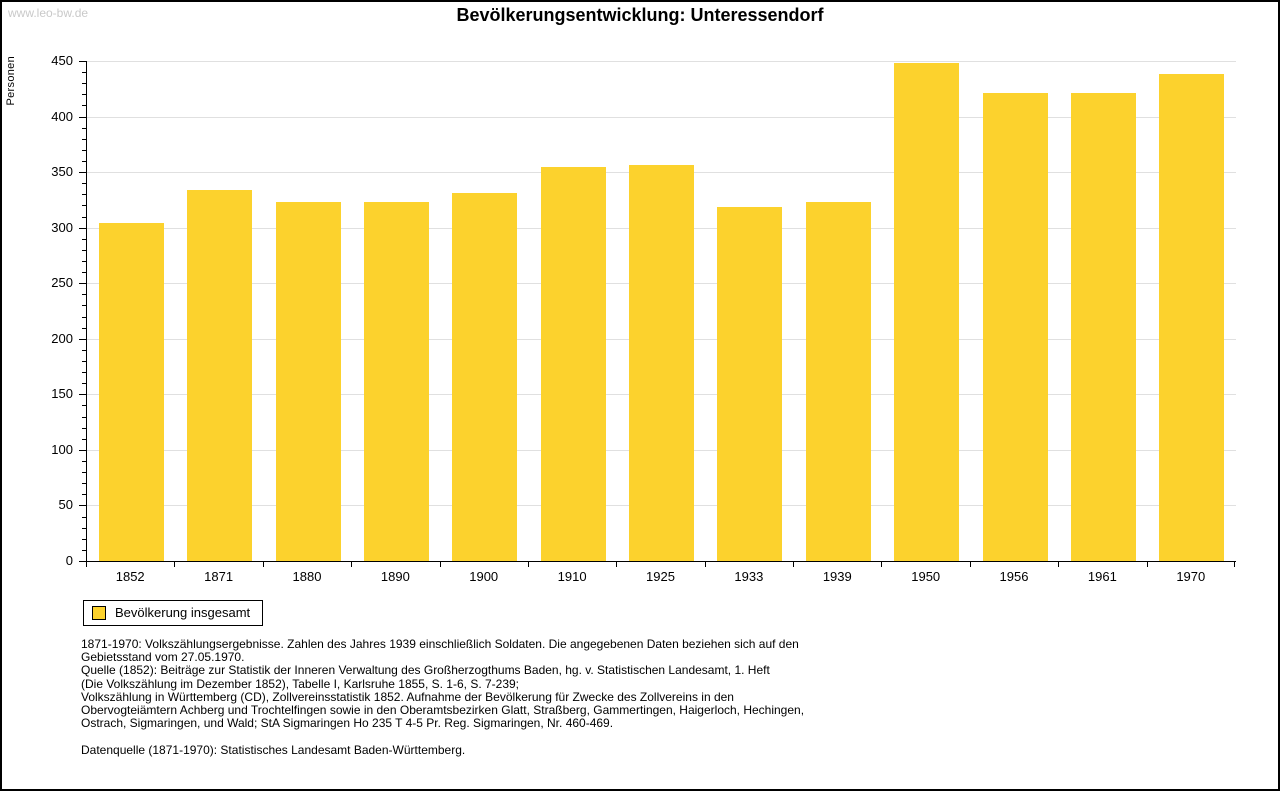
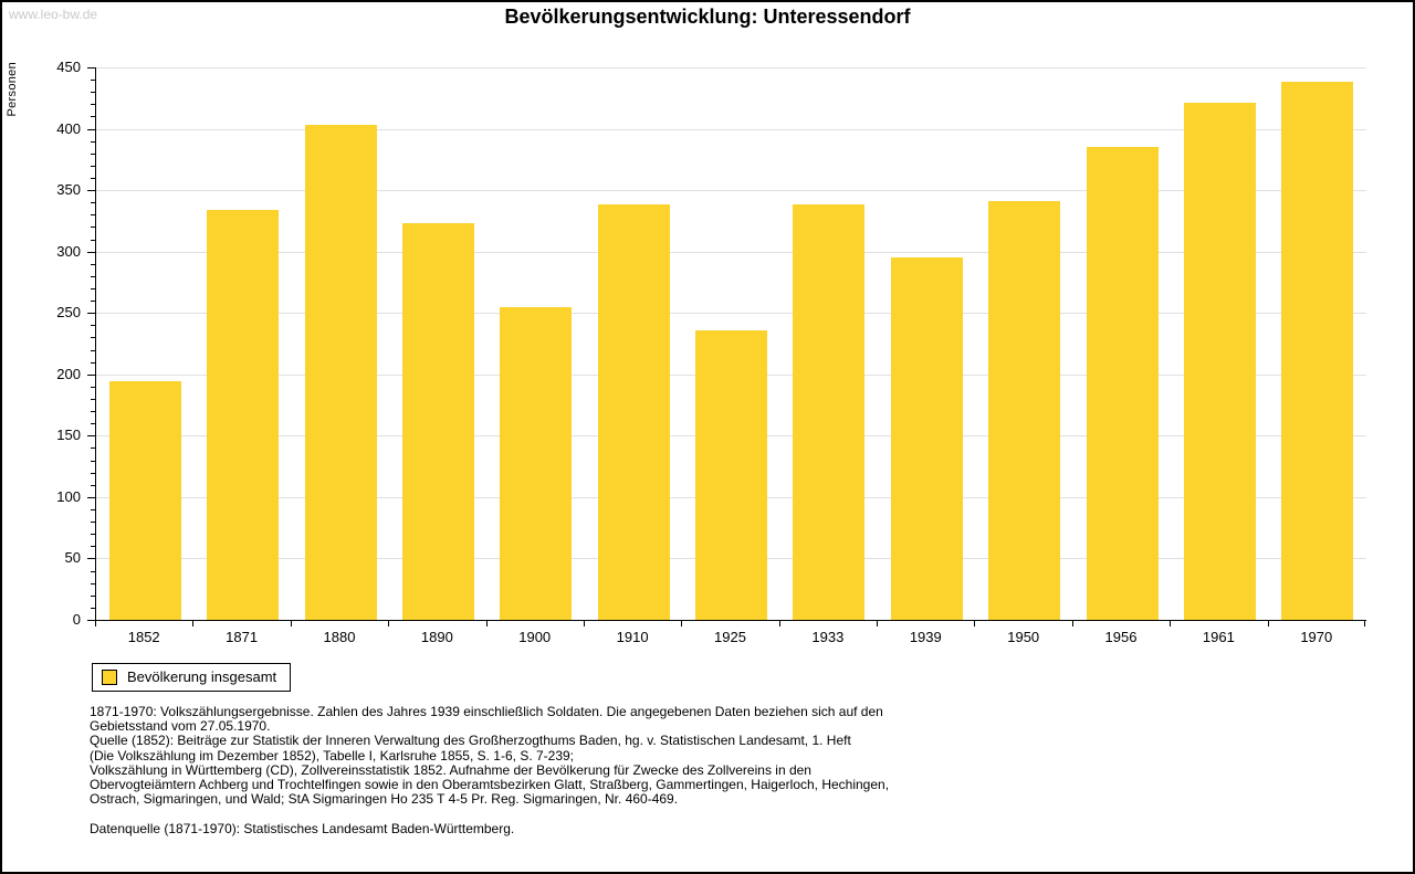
1852: 304 -> 194
1880: 323 -> 403
1900: 331 -> 255
1910: 355 -> 338
1925: 356 -> 236
1933: 319 -> 338
1939: 323 -> 295
1950: 448 -> 341
1956: 421 -> 385
